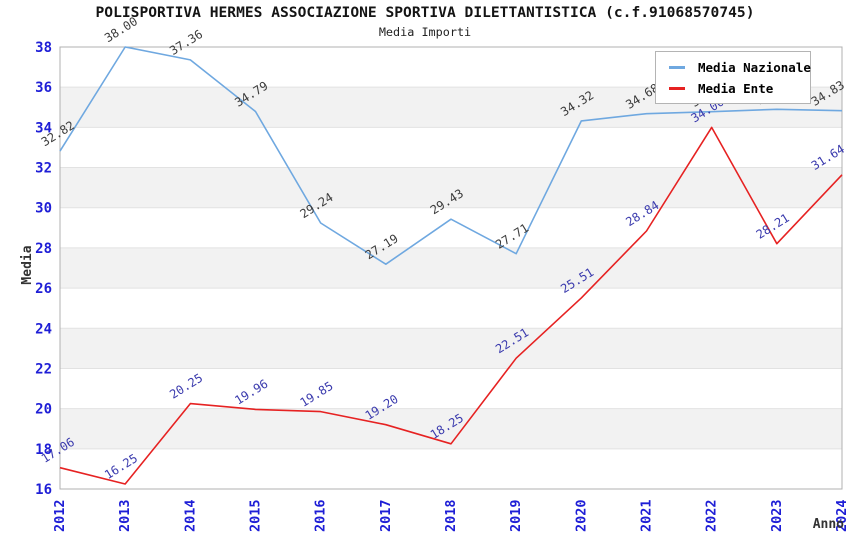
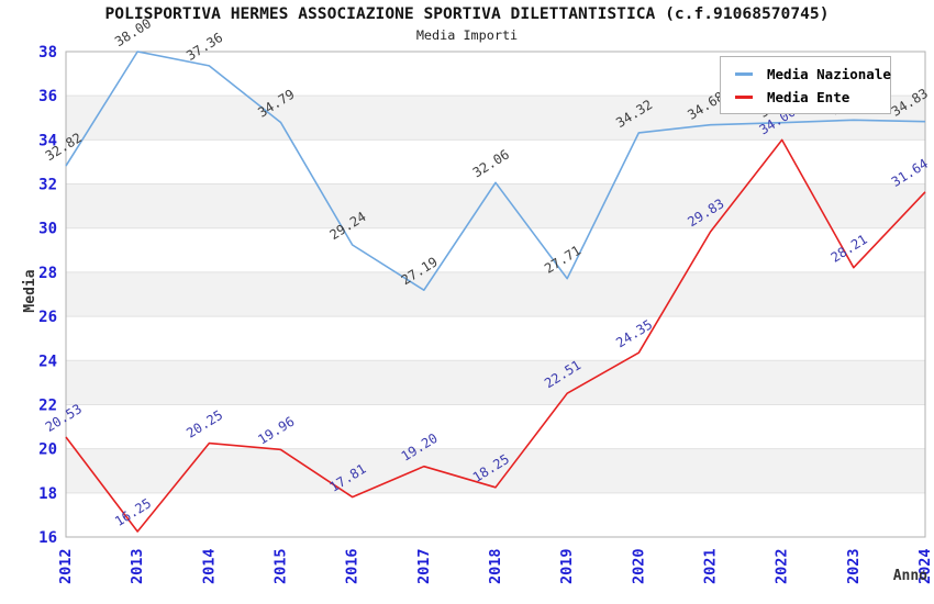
Media Ente/2012: 17.06 -> 20.53
Media Ente/2016: 19.85 -> 17.81
Media Nazionale/2018: 29.43 -> 32.06
Media Ente/2020: 25.51 -> 24.35
Media Ente/2021: 28.84 -> 29.83
